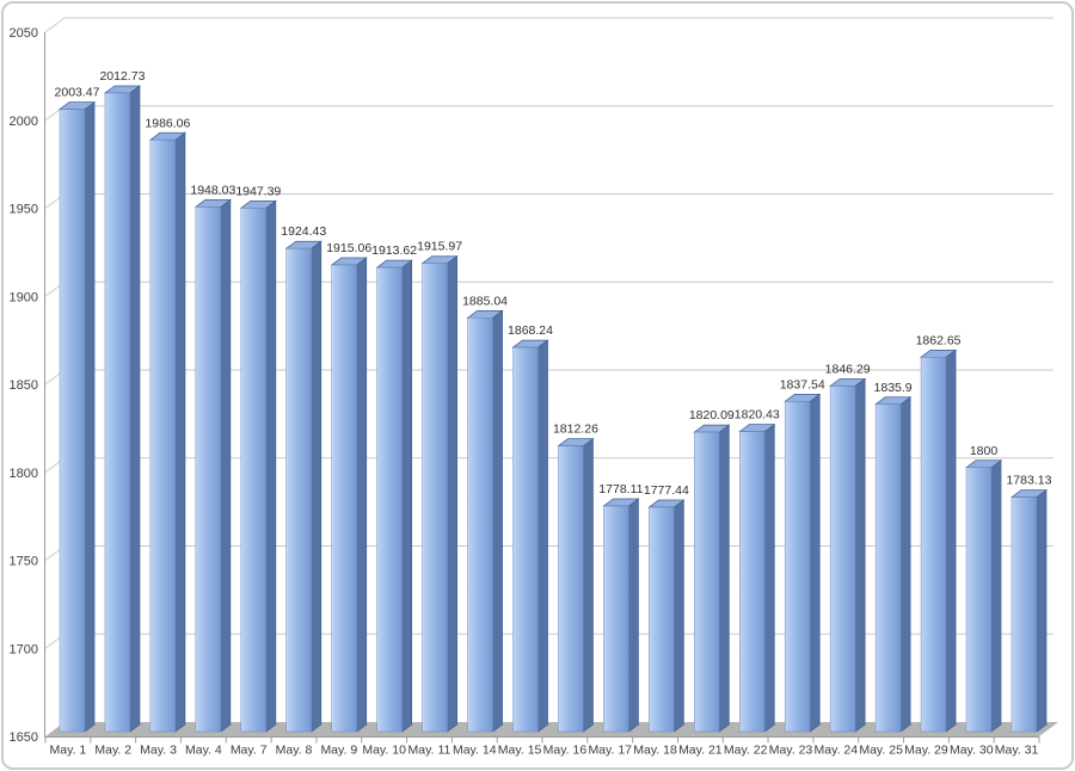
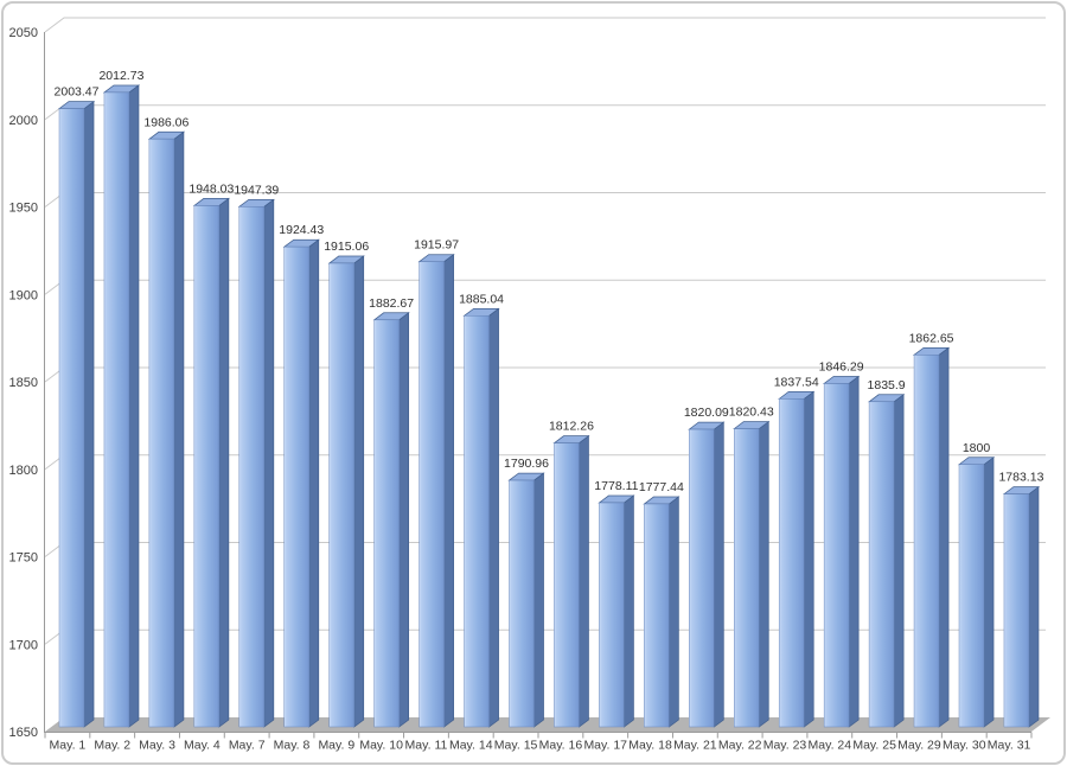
May. 10: 1913.62 -> 1882.67
May. 15: 1868.24 -> 1790.96
